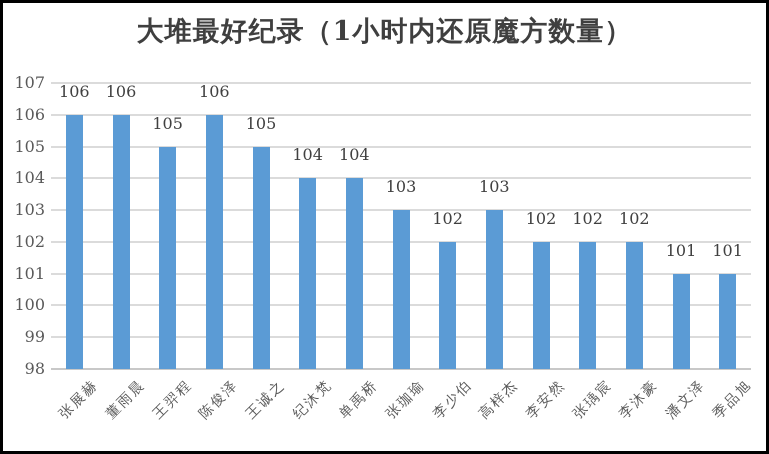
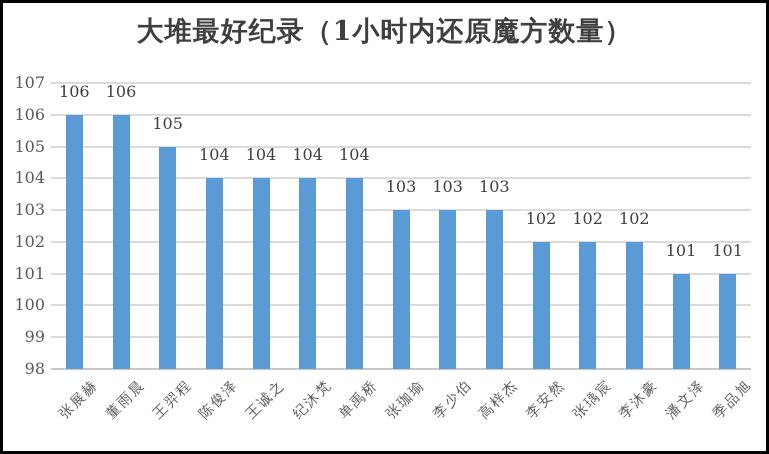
陈俊泽: 106 -> 104
王诚之: 105 -> 104
李少伯: 102 -> 103
